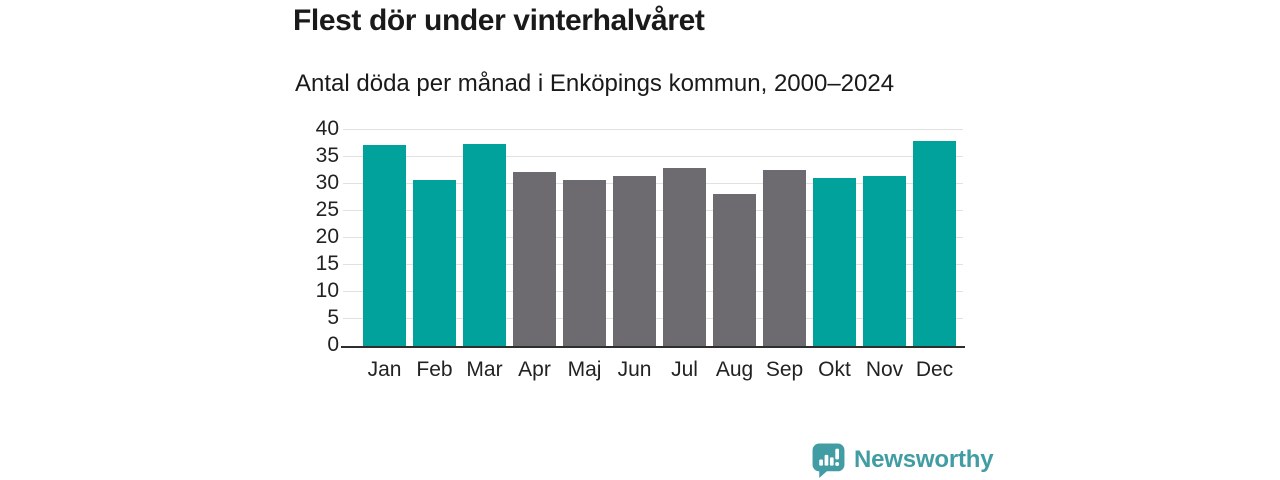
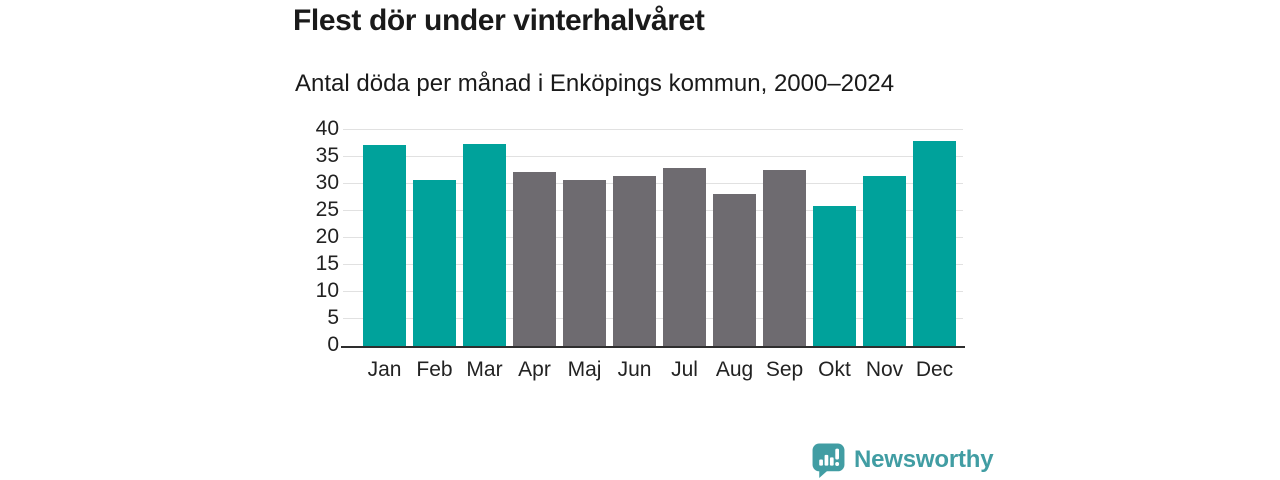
Okt: 31 -> 26
